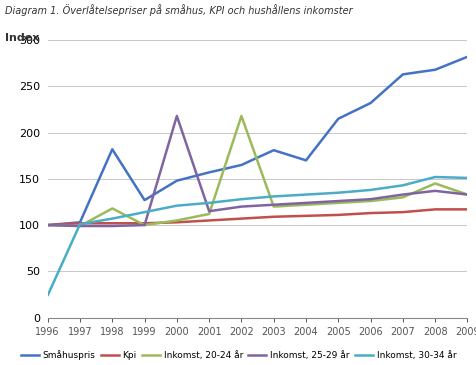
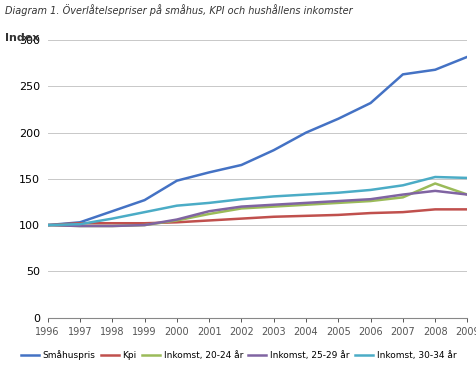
Inkomst, 30-34 år/1996: 24 -> 100
Småhuspris/1998: 182 -> 115
Inkomst, 20-24 år/1998: 118 -> 99
Inkomst, 25-29 år/2000: 218 -> 106
Inkomst, 20-24 år/2002: 218 -> 118
Småhuspris/2004: 170 -> 200
